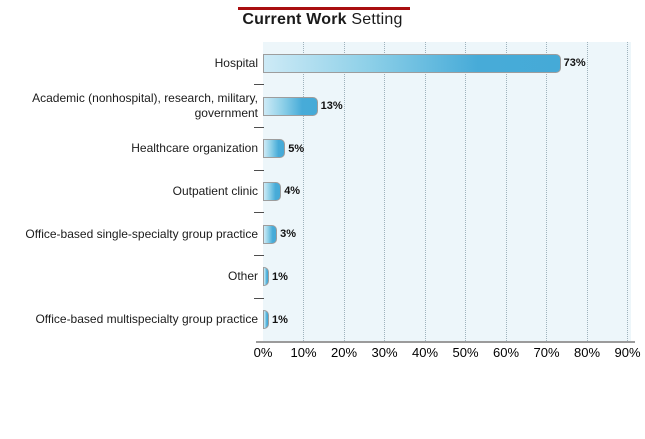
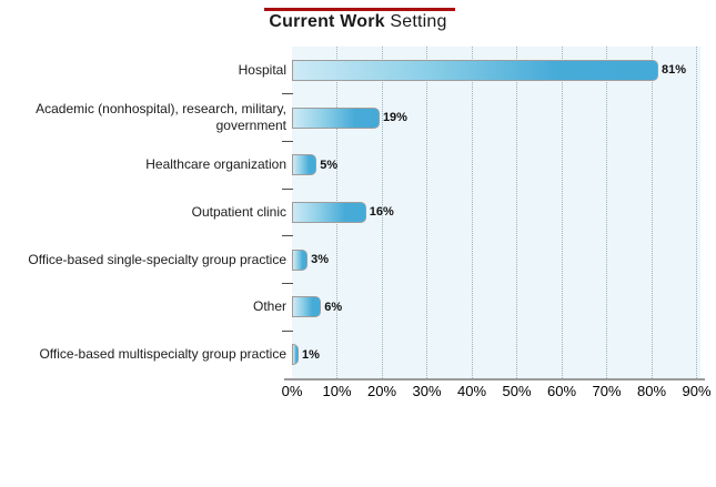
Hospital: 73% -> 81%
Academic (nonhospital), research, military, government: 13% -> 19%
Outpatient clinic: 4% -> 16%
Other: 1% -> 6%
